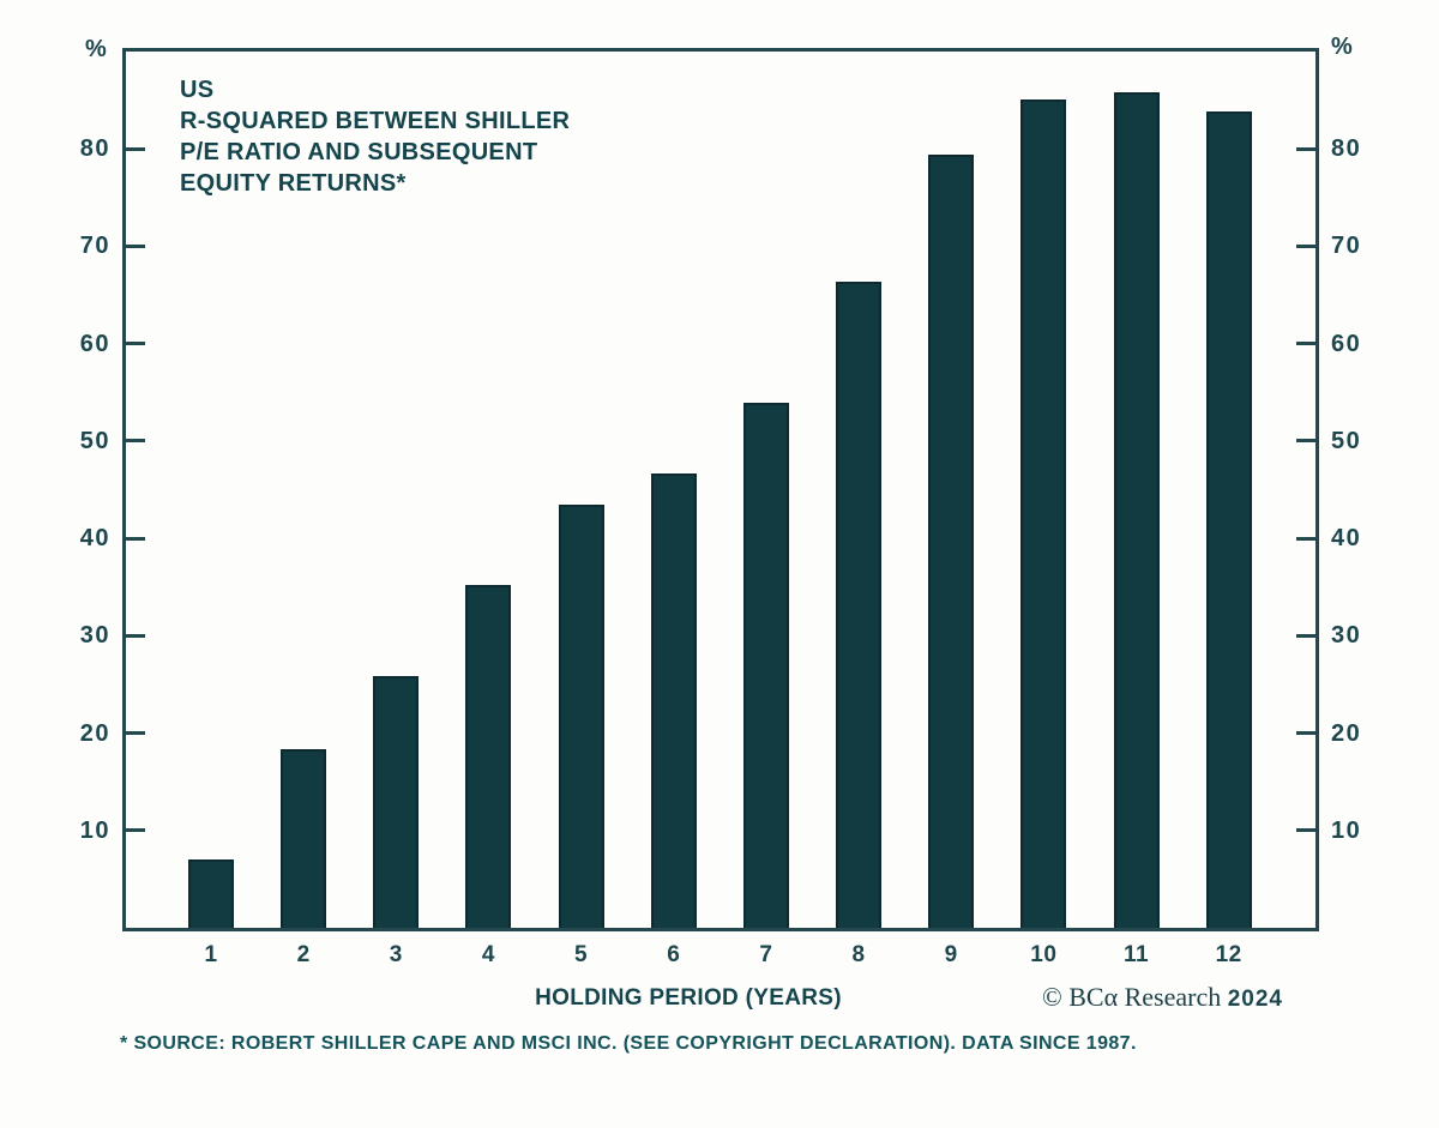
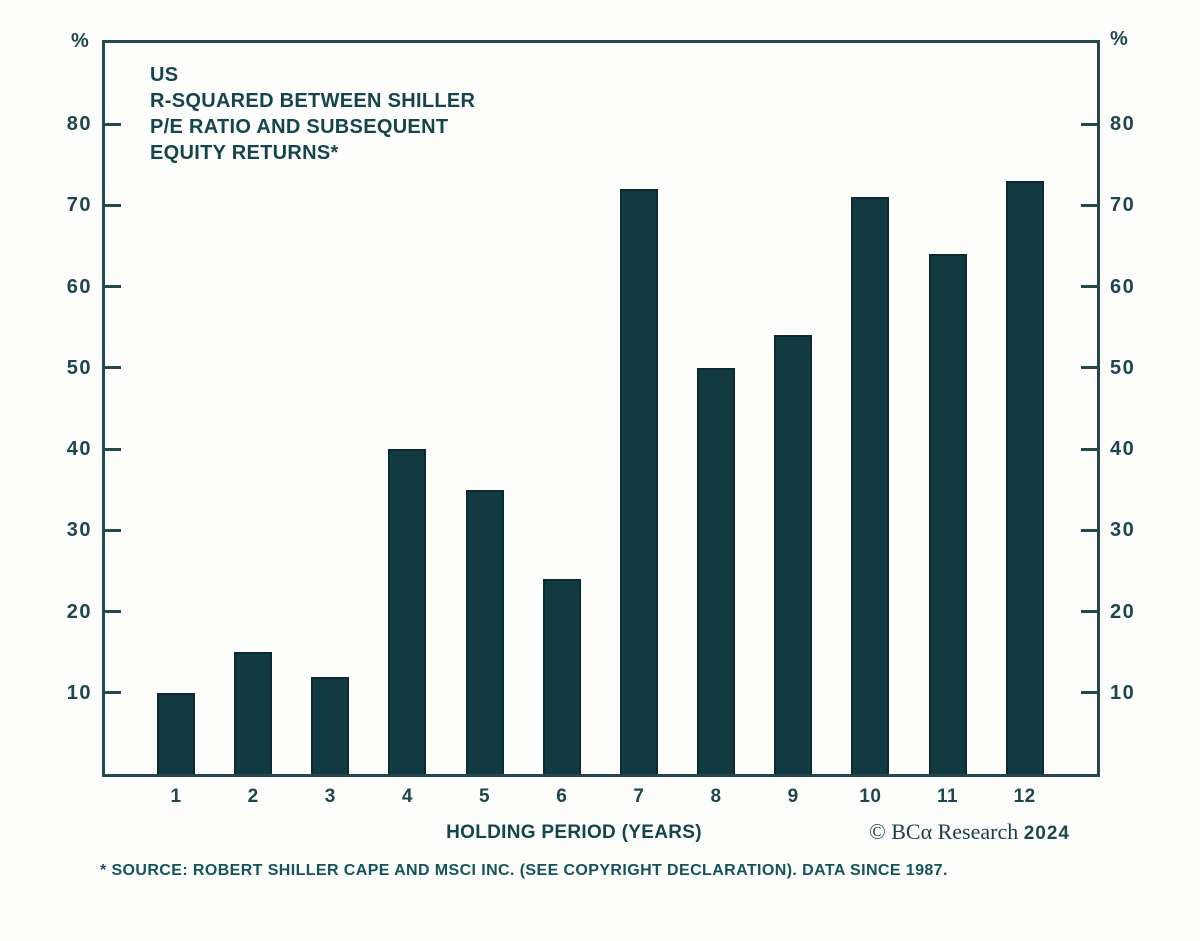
1: 7 -> 10
2: 18 -> 15
3: 26 -> 12
4: 35 -> 40
5: 44 -> 35
6: 47 -> 24
7: 54 -> 72
8: 66 -> 50
9: 79 -> 54
10: 85 -> 71
11: 86 -> 64
12: 84 -> 73
